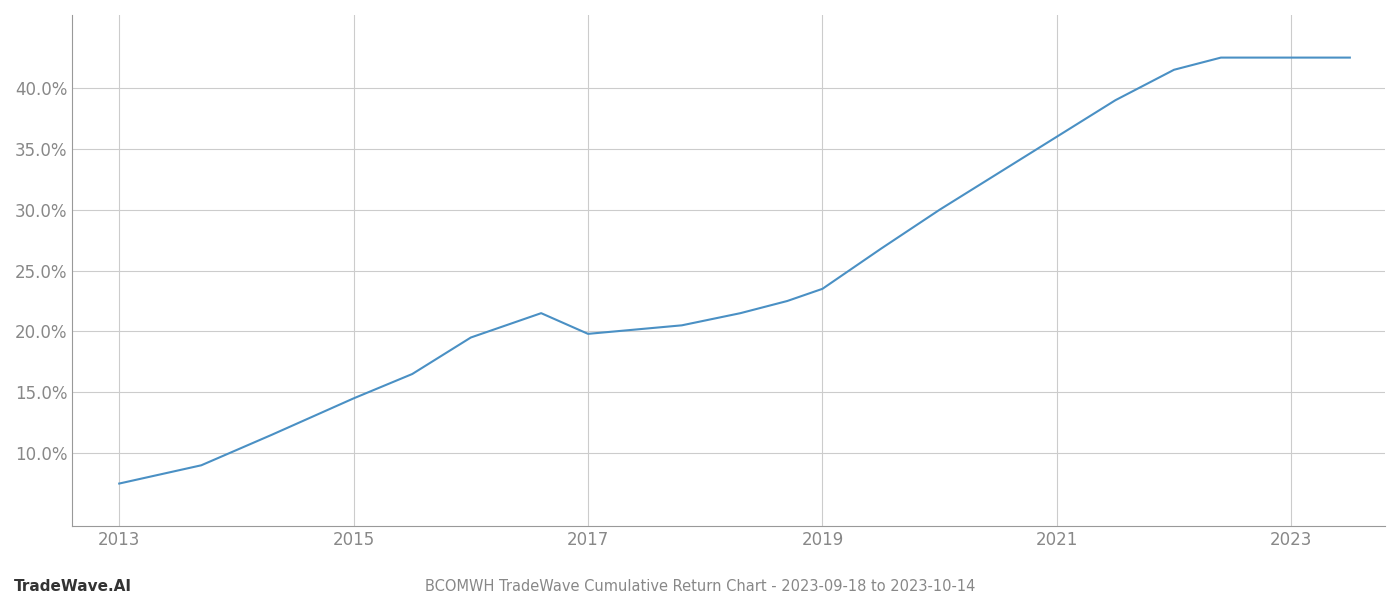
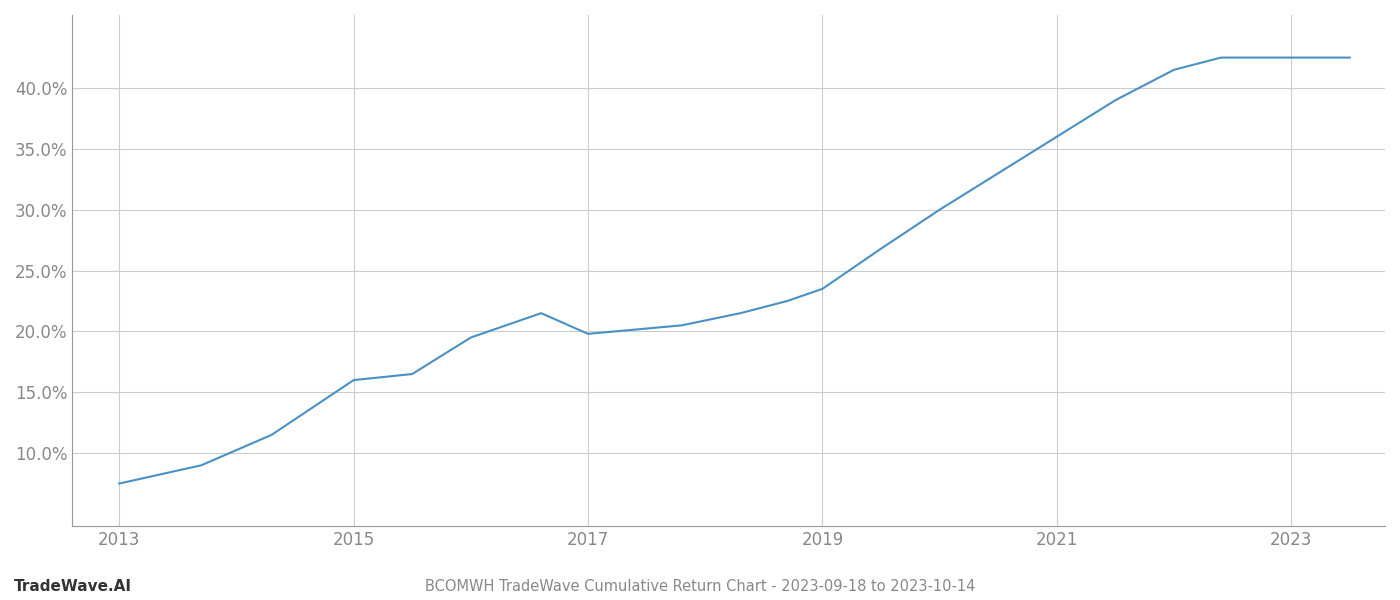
2015: 14.5% -> 16.0%
